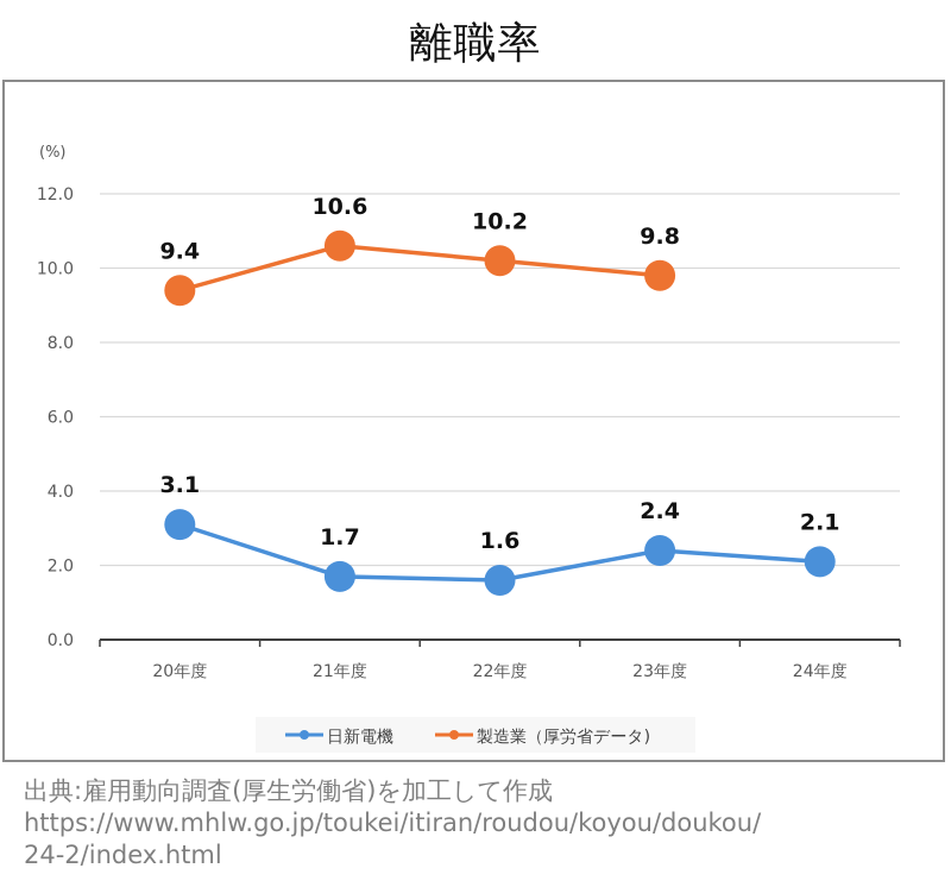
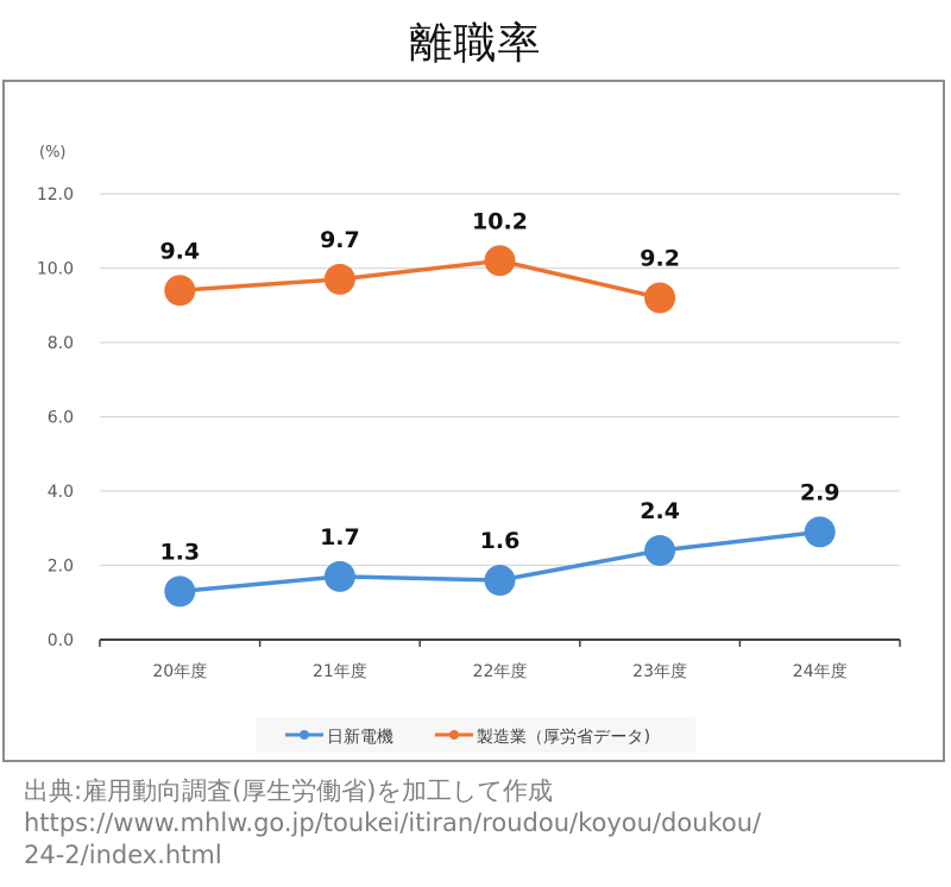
日新電機/20年度: 3.1 -> 1.3
製造業（厚労省データ)/21年度: 10.6 -> 9.7
製造業（厚労省データ)/23年度: 9.8 -> 9.2
日新電機/24年度: 2.1 -> 2.9
